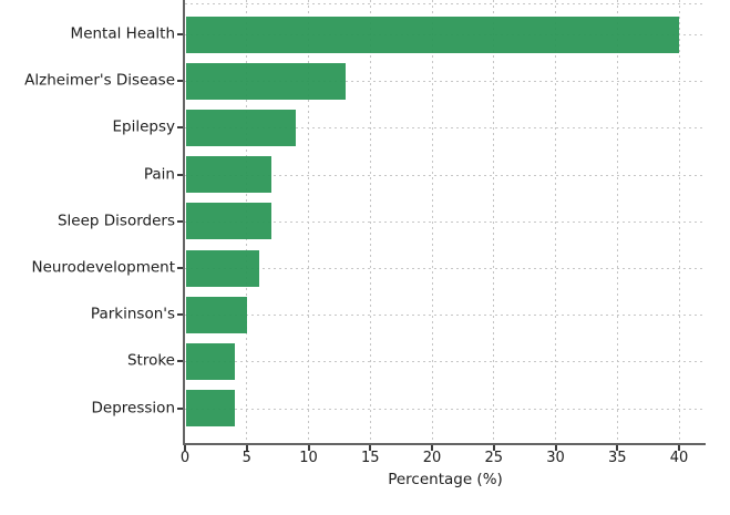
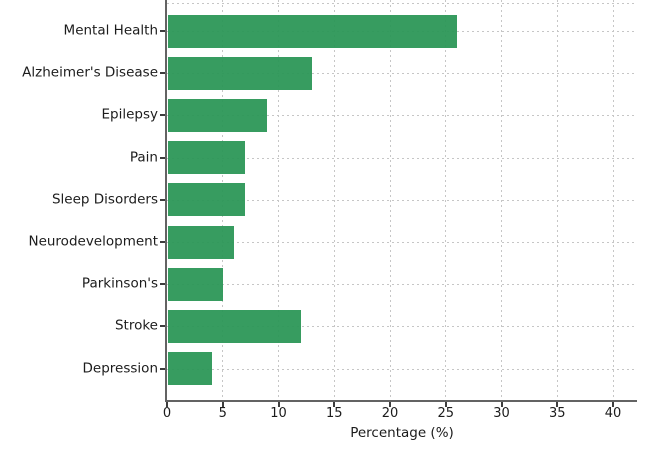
Mental Health: 40 -> 26
Stroke: 4 -> 12
